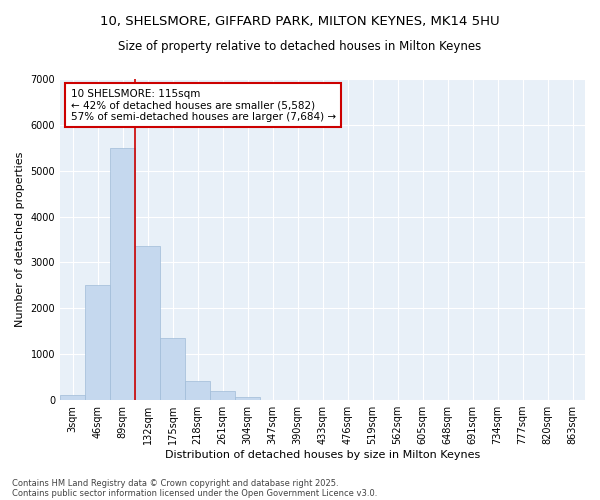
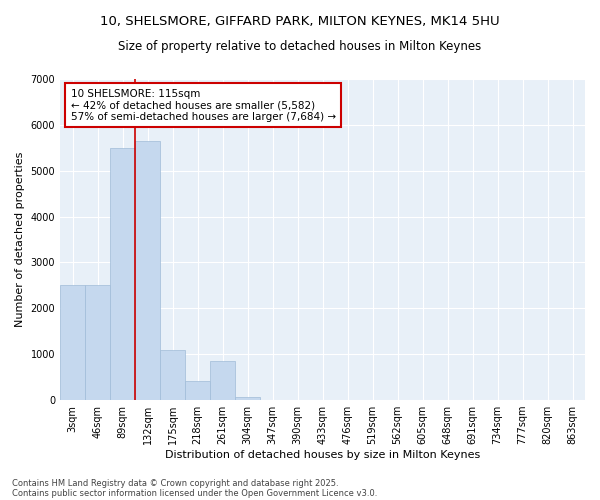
3sqm: 100 -> 2500
132sqm: 3350 -> 5650
175sqm: 1350 -> 1100
261sqm: 200 -> 850
